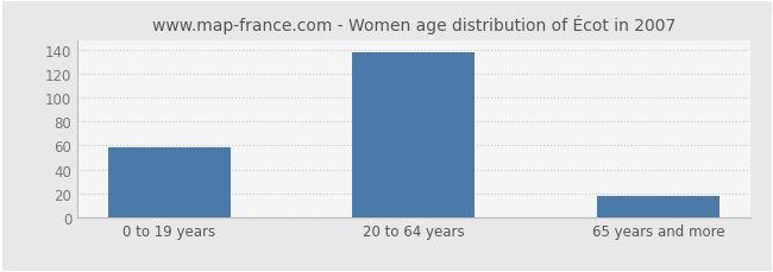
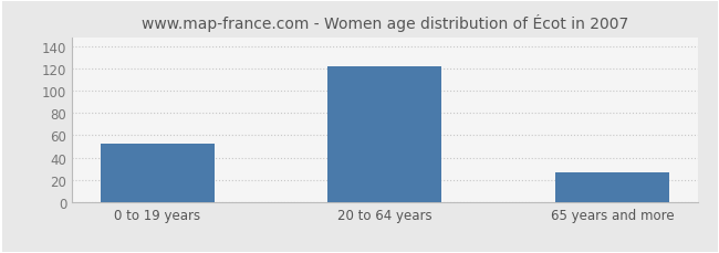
0 to 19 years: 58 -> 52
20 to 64 years: 138 -> 122
65 years and more: 18 -> 27
